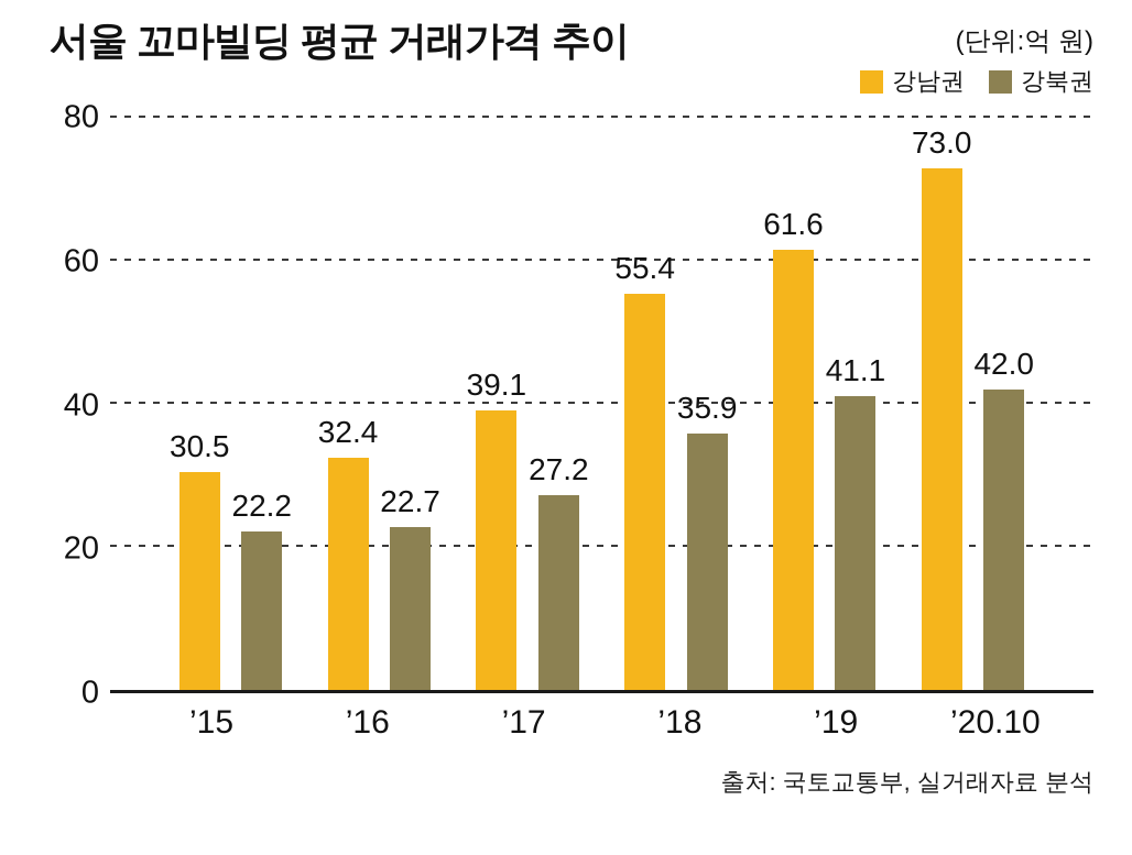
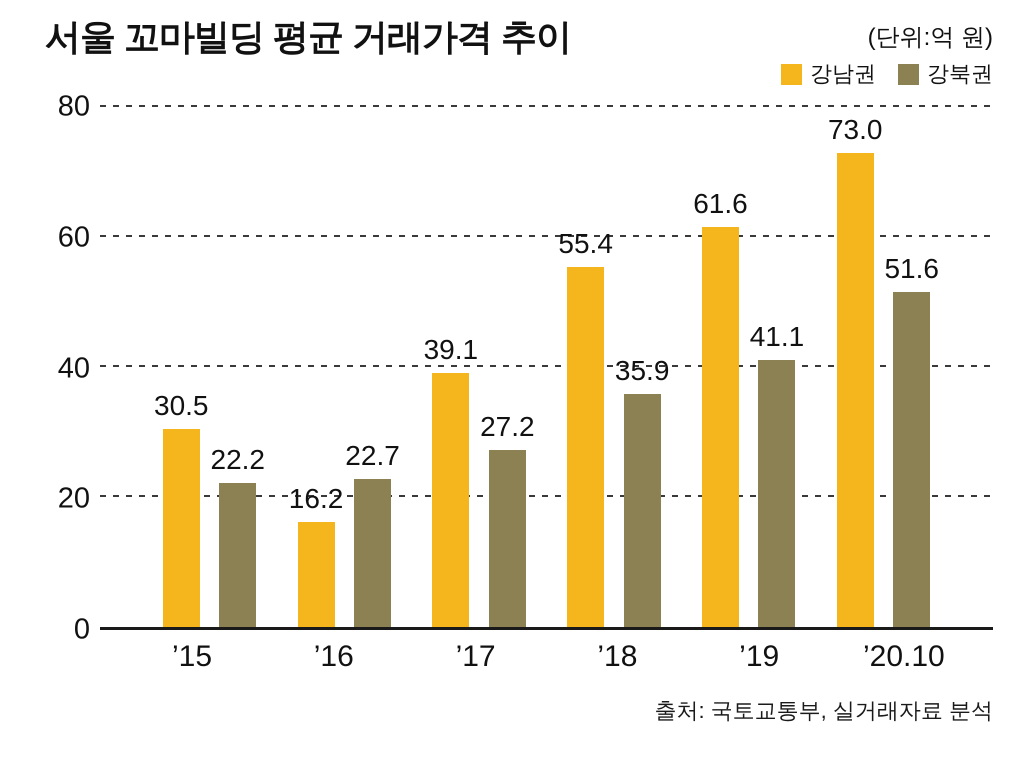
강남권/’16: 32.4 -> 16.2
강북권/’20.10: 42.0 -> 51.6
